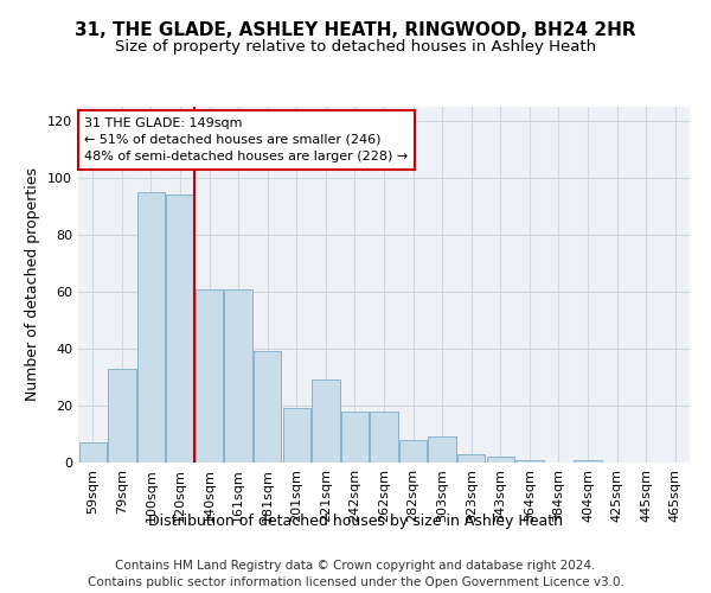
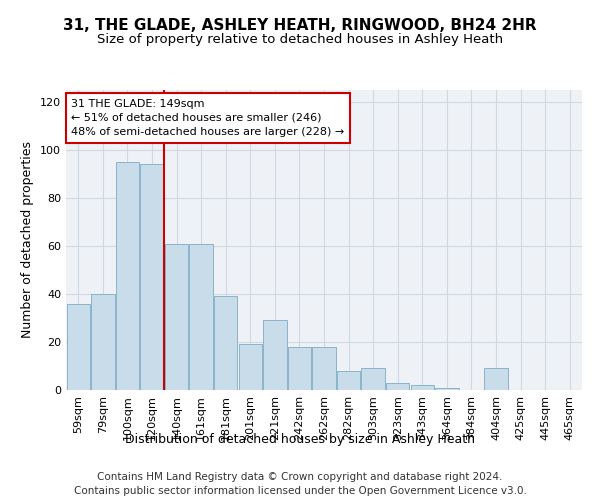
59sqm: 7 -> 36
79sqm: 33 -> 40
404sqm: 1 -> 9
